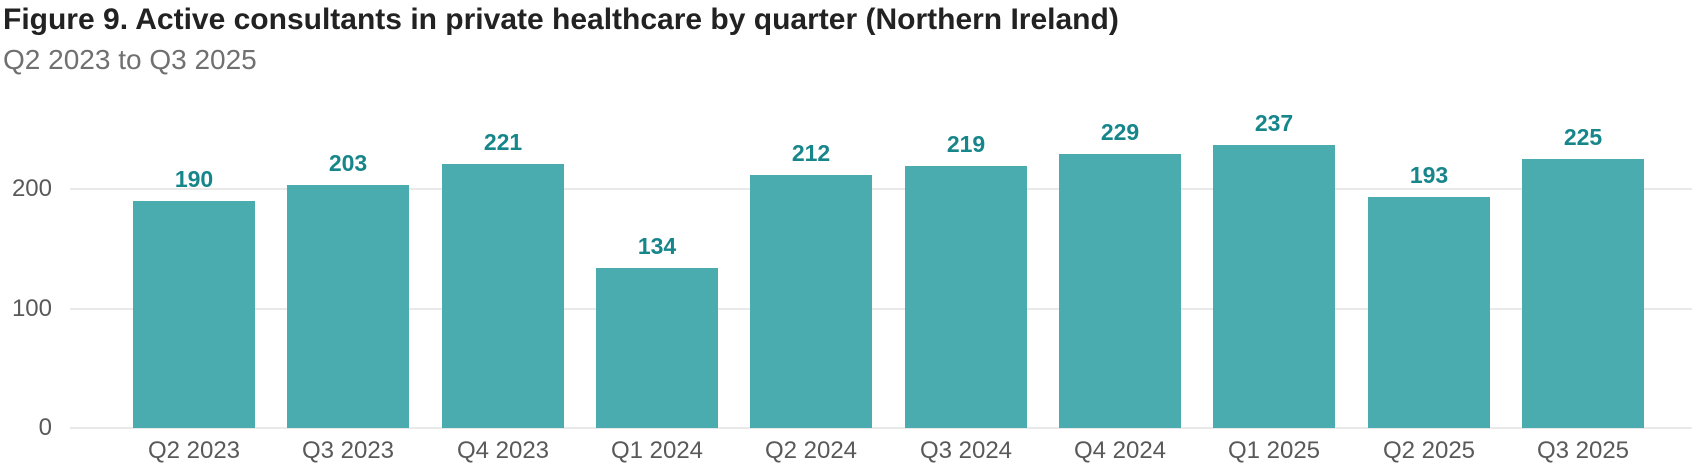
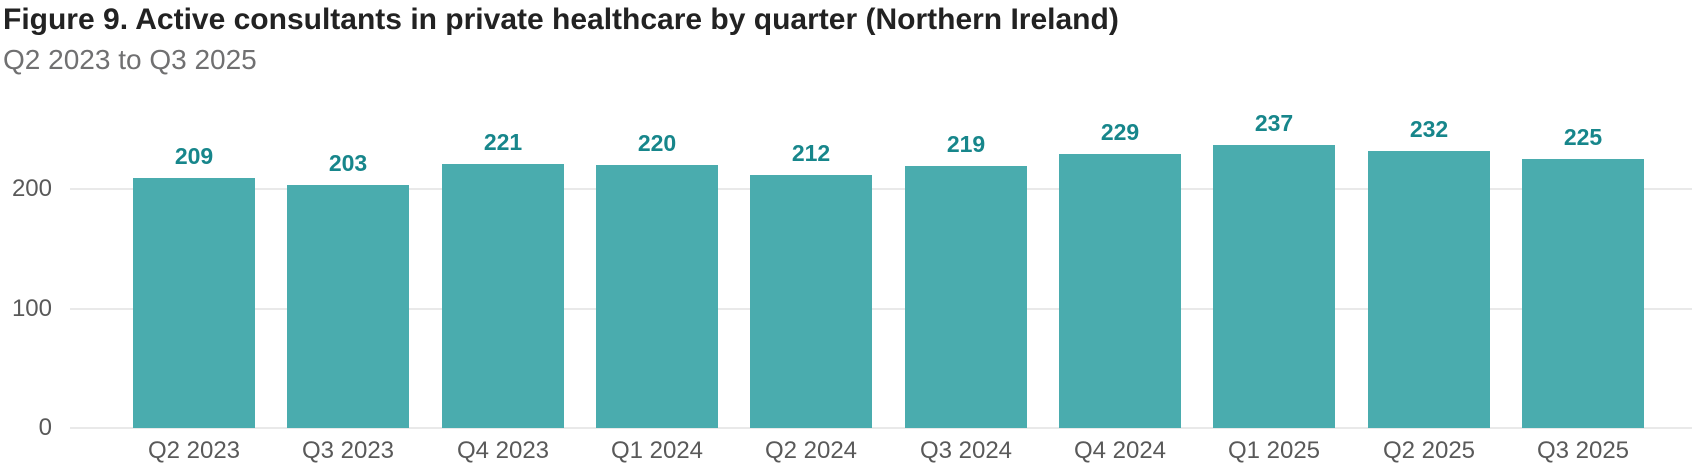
Q2 2023: 190 -> 209
Q1 2024: 134 -> 220
Q2 2025: 193 -> 232
